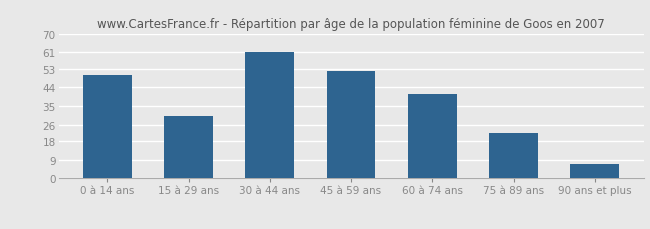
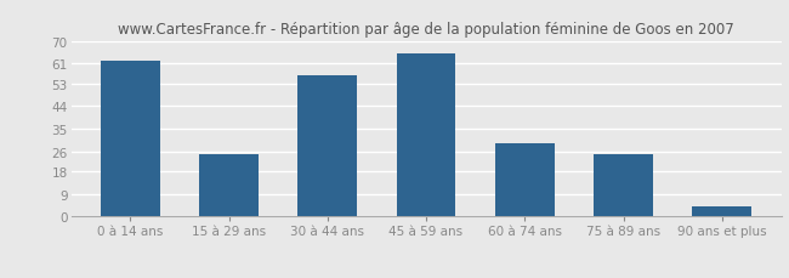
0 à 14 ans: 50 -> 62
15 à 29 ans: 30 -> 25
30 à 44 ans: 61 -> 56
45 à 59 ans: 52 -> 65
60 à 74 ans: 41 -> 29
75 à 89 ans: 22 -> 25
90 ans et plus: 7 -> 4
